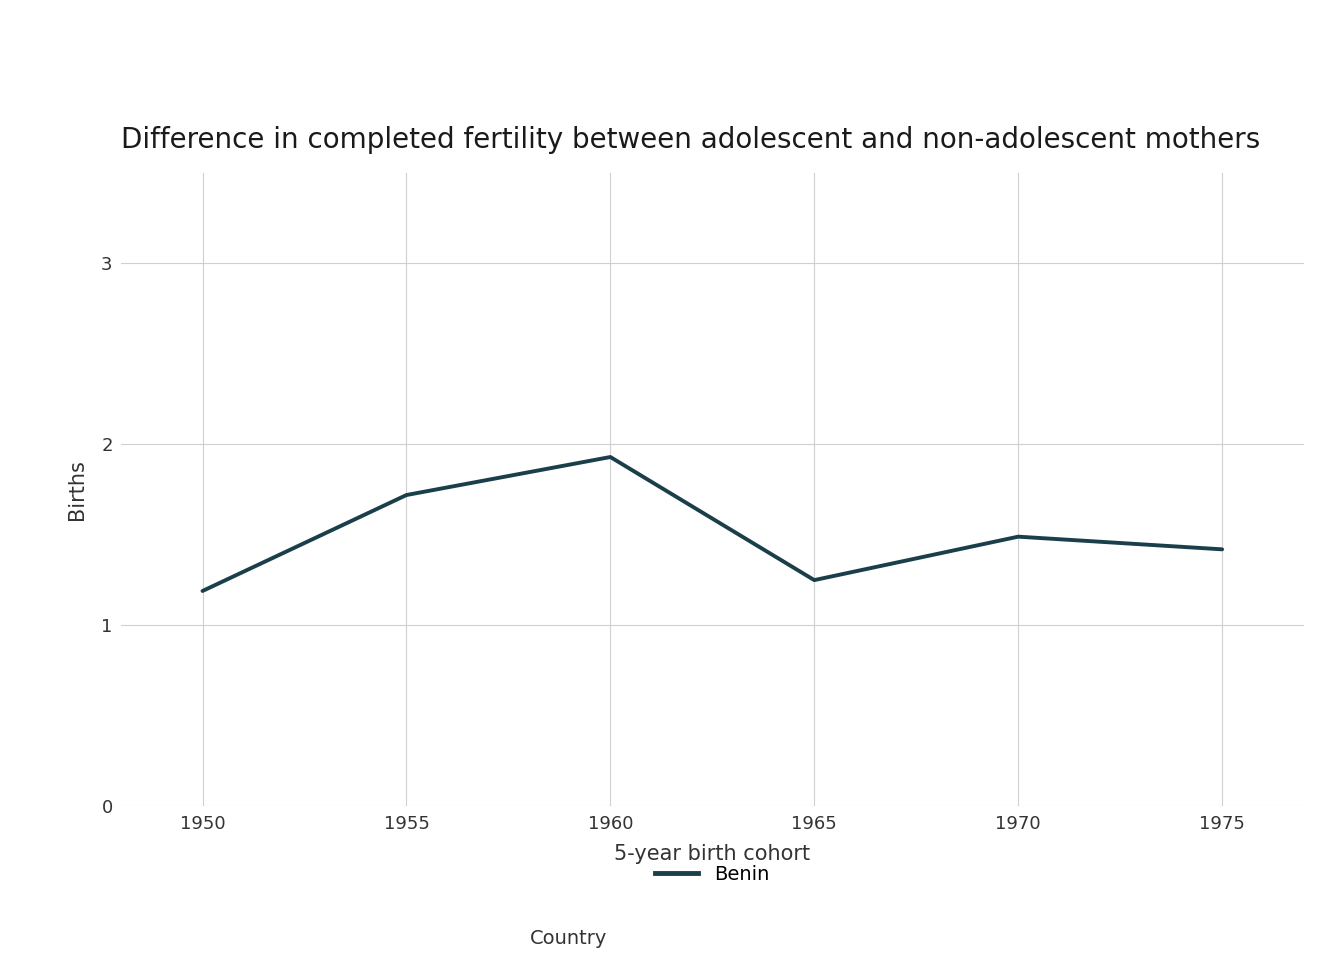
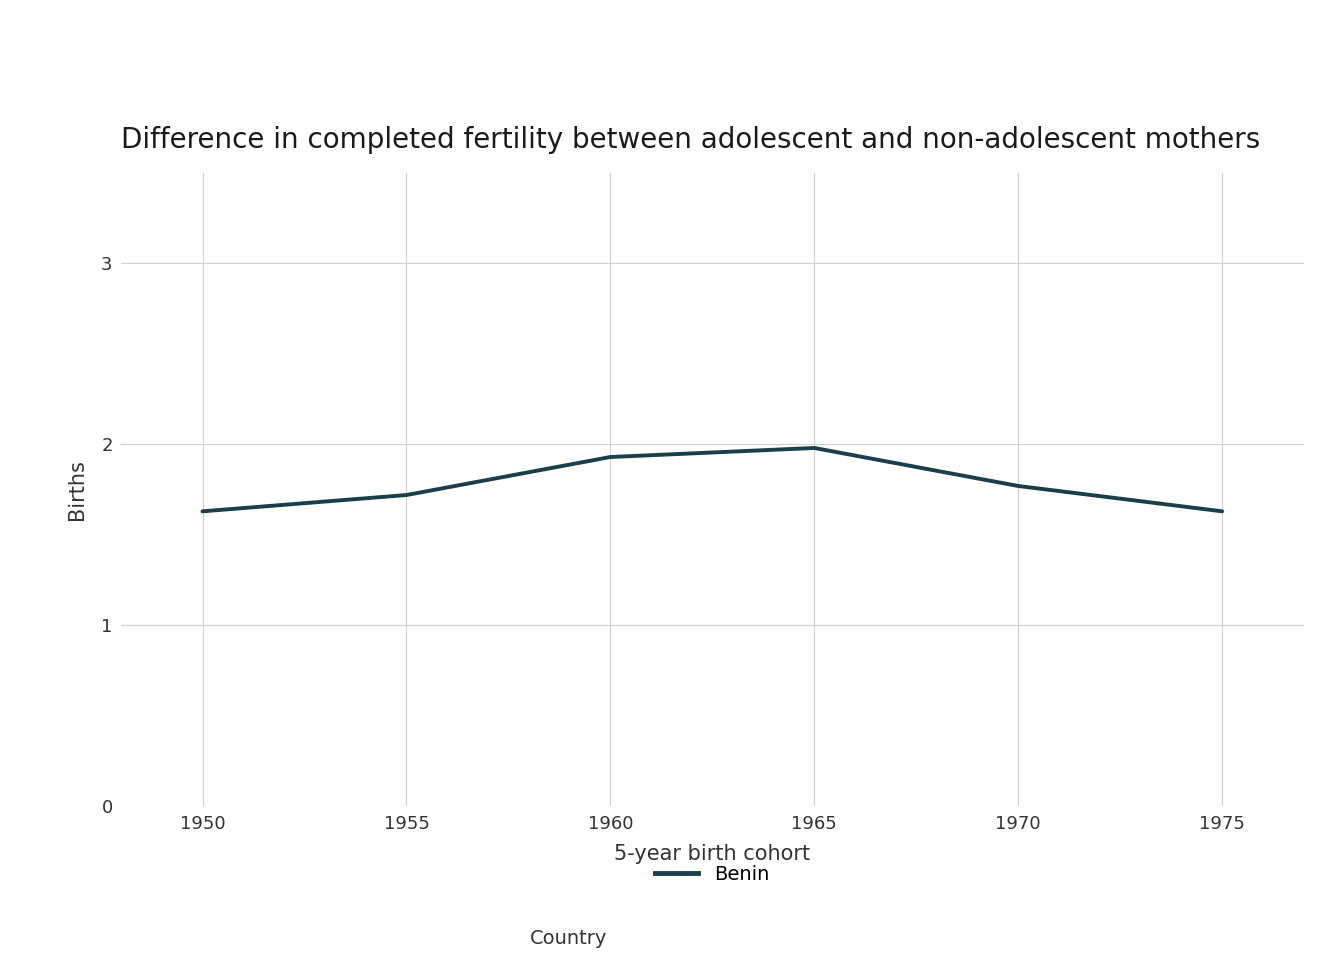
1950: 1.19 -> 1.63
1965: 1.25 -> 1.98
1970: 1.49 -> 1.77
1975: 1.42 -> 1.63
